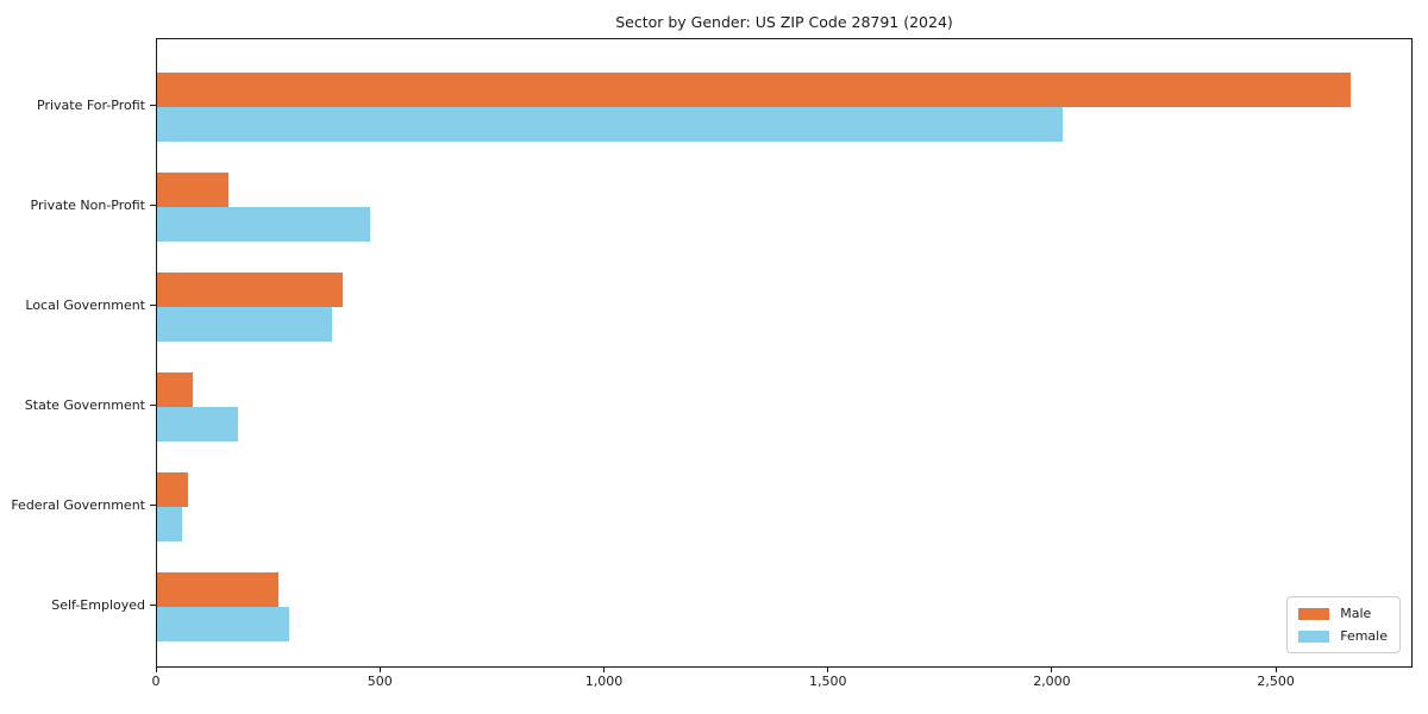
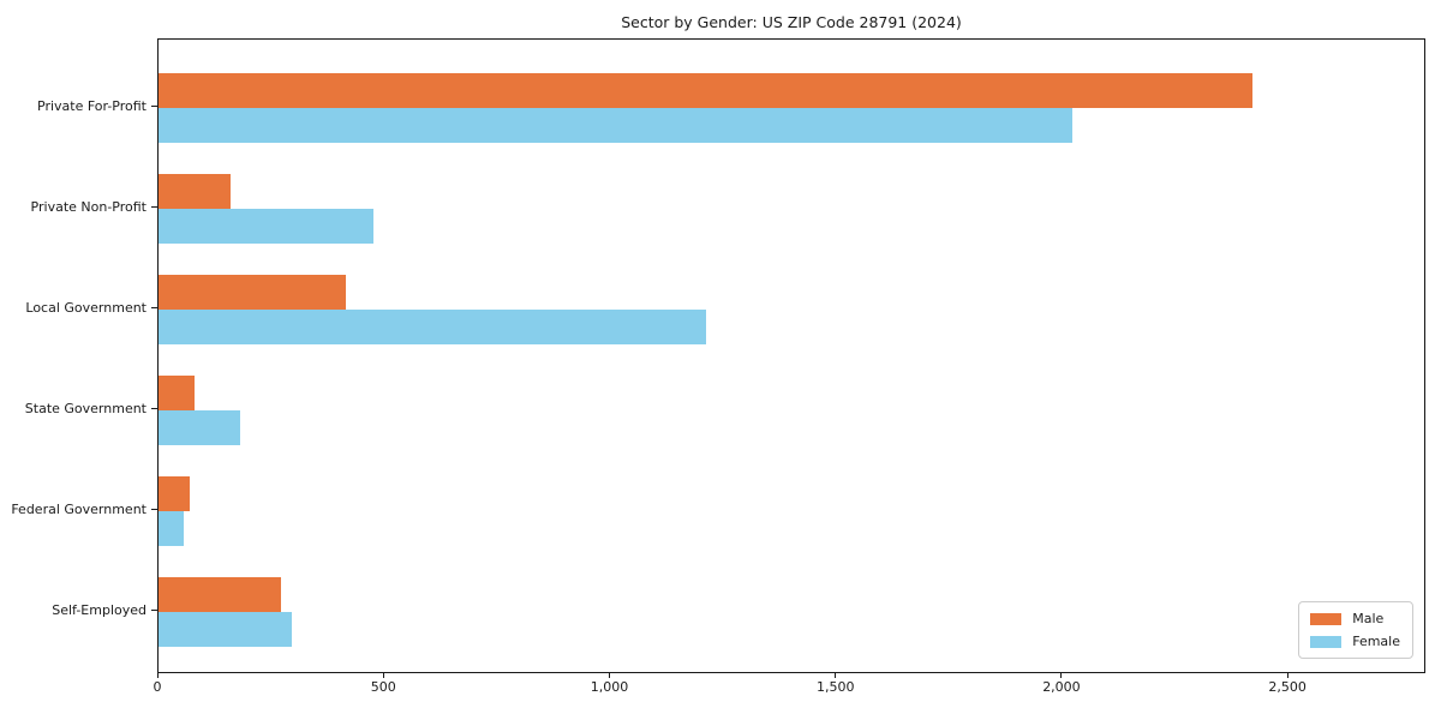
Male/Private For-Profit: 2660 -> 2420
Female/Local Government: 390 -> 1210
